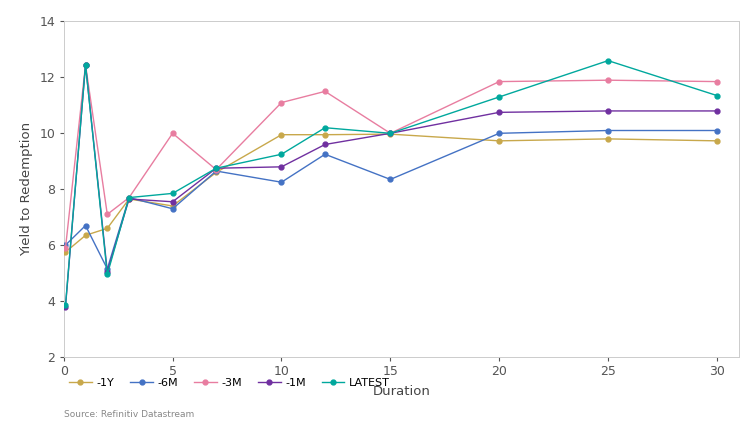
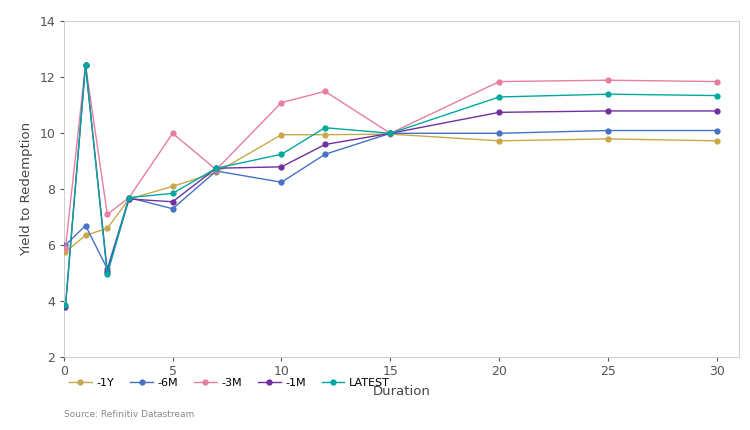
-1Y/5: 7.40 -> 8.10
-6M/15: 8.35 -> 10.00
LATEST/25: 12.60 -> 11.40
